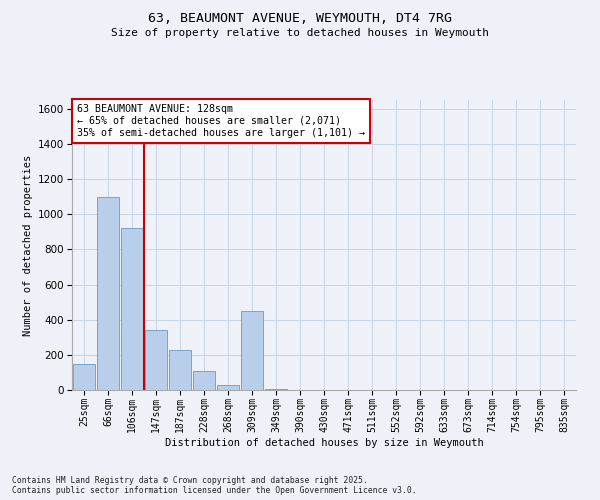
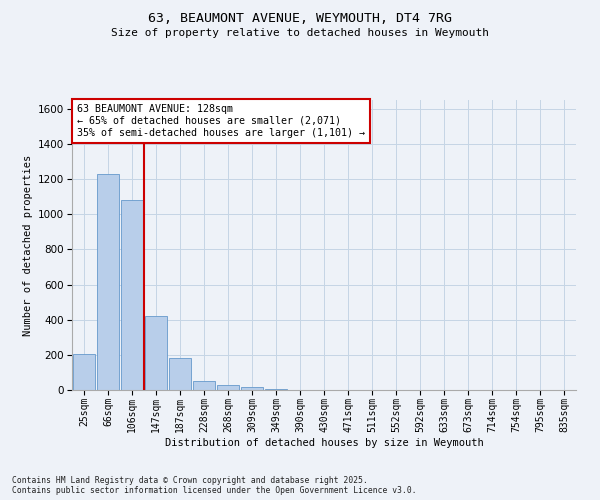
25sqm: 150 -> 200
66sqm: 1100 -> 1230
106sqm: 920 -> 1080
147sqm: 340 -> 420
187sqm: 230 -> 180
228sqm: 110 -> 50
309sqm: 450 -> 20
